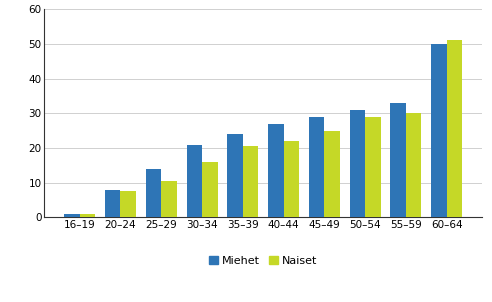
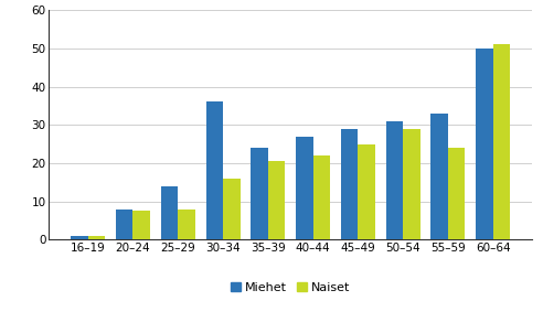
Naiset/25–29: 10.5 -> 8.0
Miehet/30–34: 21 -> 36
Naiset/55–59: 30.0 -> 24.0
